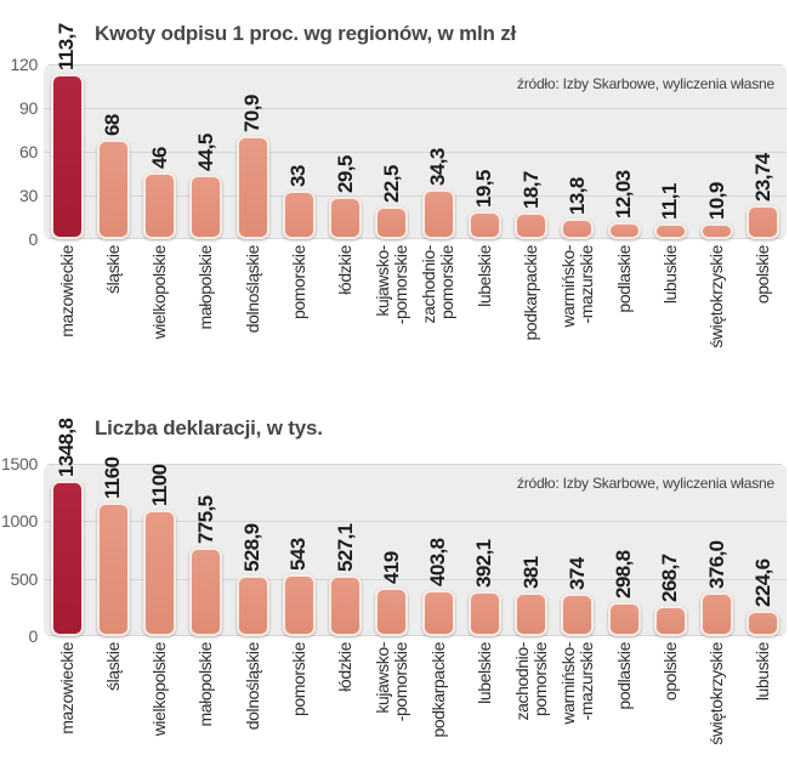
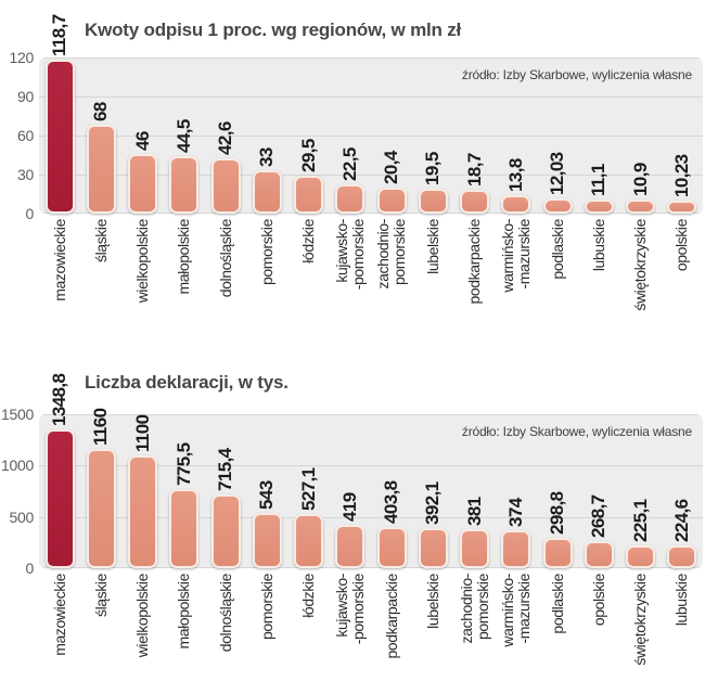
Kwoty odpisu 1 proc. wg regionów, w mln zł/mazowieckie: 113,7 -> 118,7
Kwoty odpisu 1 proc. wg regionów, w mln zł/dolnośląskie: 70,9 -> 42,6
Kwoty odpisu 1 proc. wg regionów, w mln zł/zachodnio-pomorskie: 34,3 -> 20,4
Kwoty odpisu 1 proc. wg regionów, w mln zł/opolskie: 23,74 -> 10,23
Liczba deklaracji, w tys./dolnośląskie: 528,9 -> 715,4
Liczba deklaracji, w tys./świętokrzyskie: 376,0 -> 225,1
